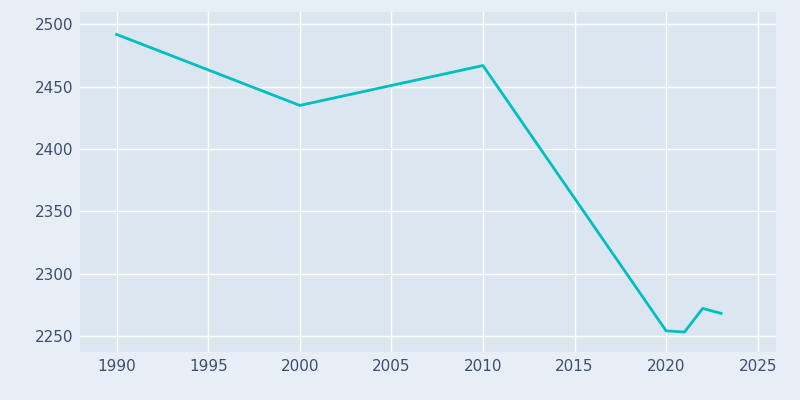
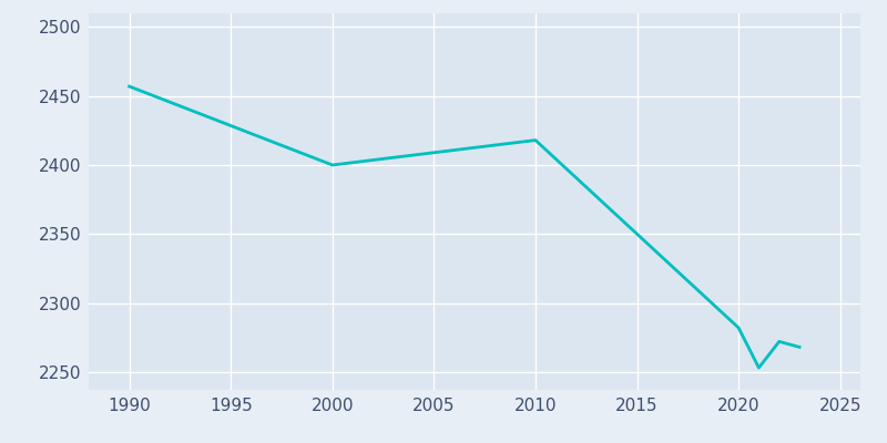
1990: 2492 -> 2457
2000: 2435 -> 2400
2010: 2467 -> 2418
2020: 2254 -> 2282
